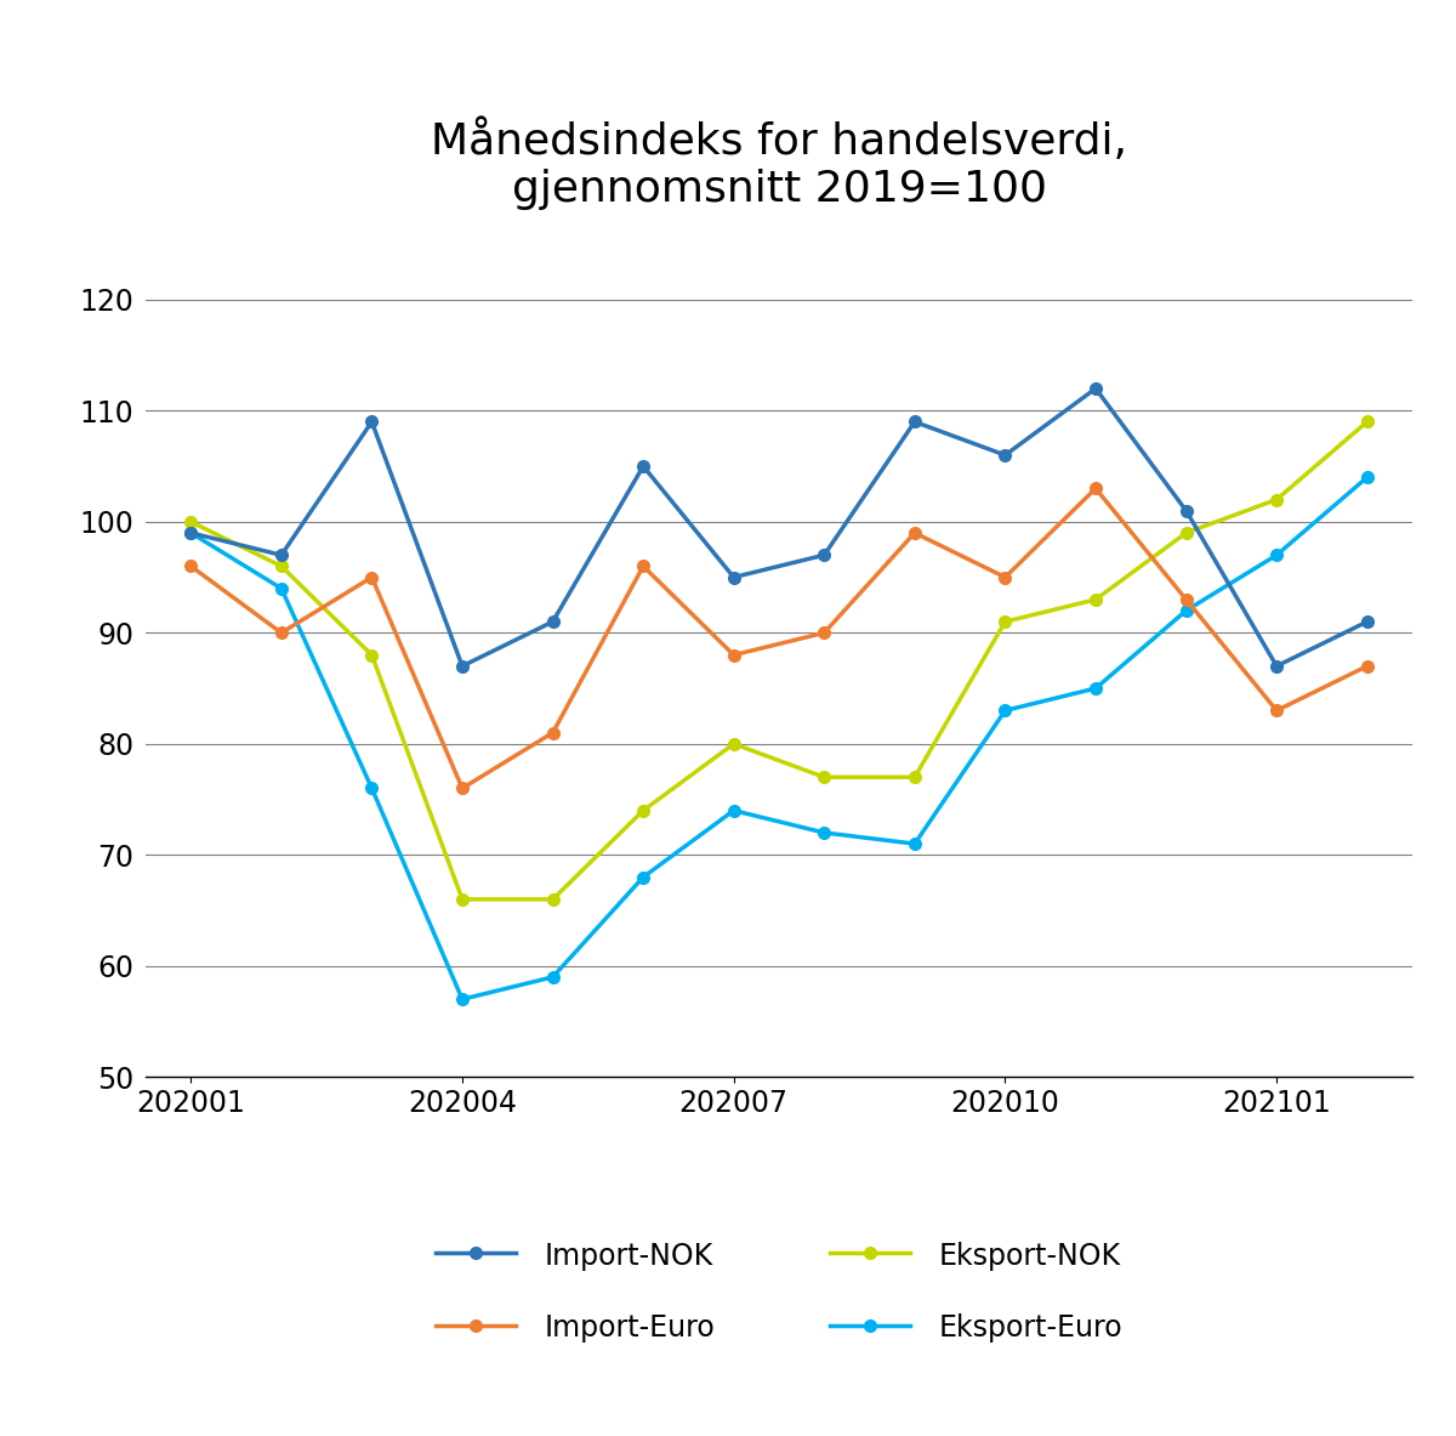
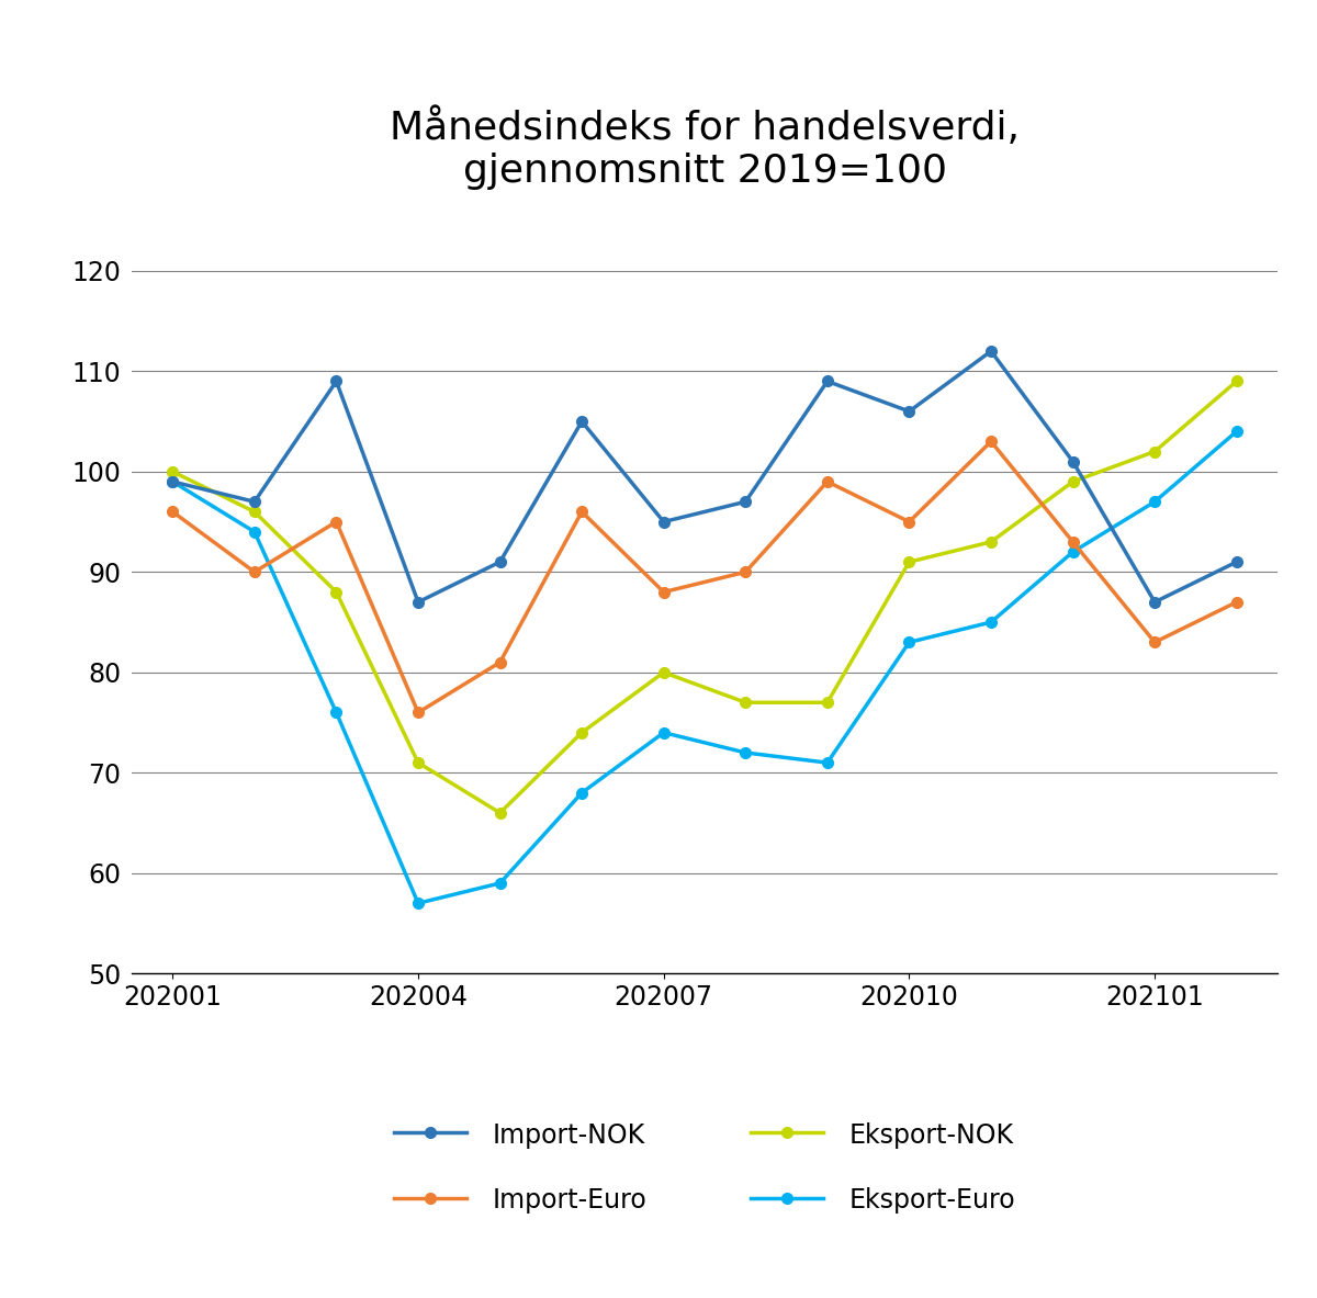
Eksport-NOK/202004: 66 -> 71
